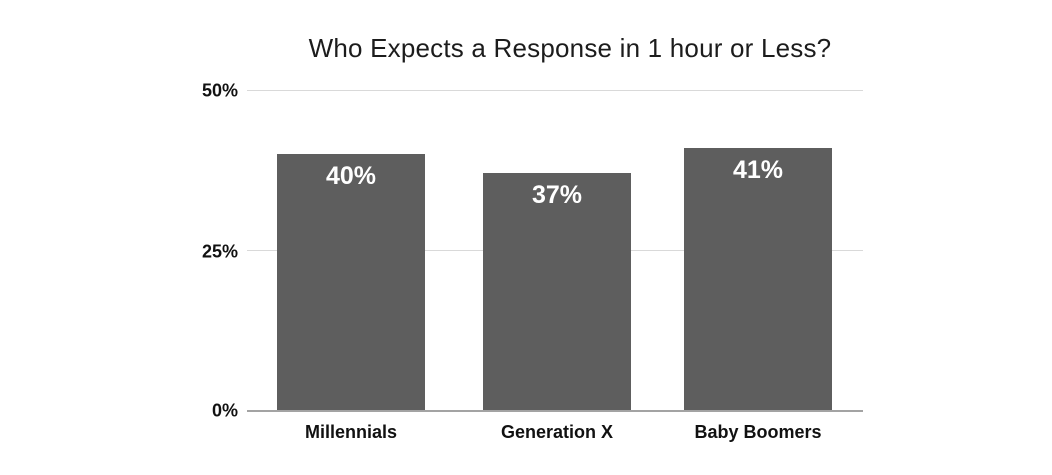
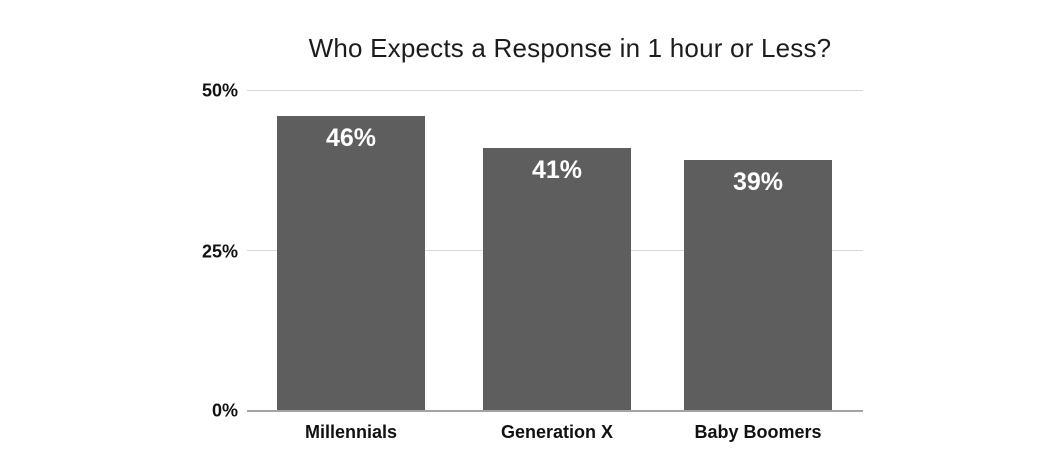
Millennials: 40% -> 46%
Generation X: 37% -> 41%
Baby Boomers: 41% -> 39%
